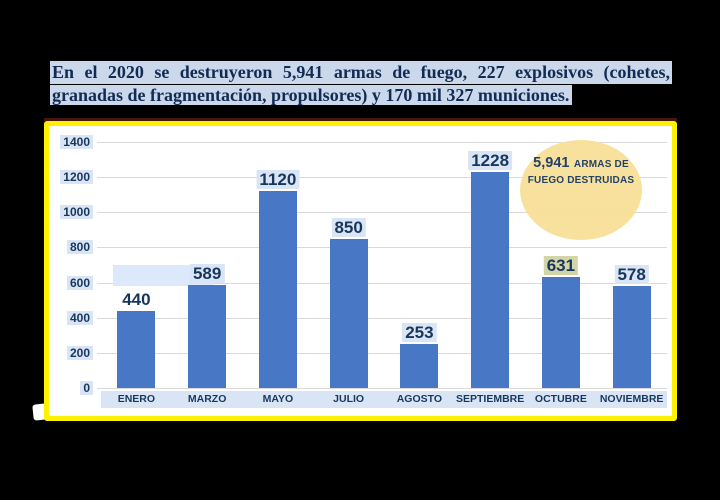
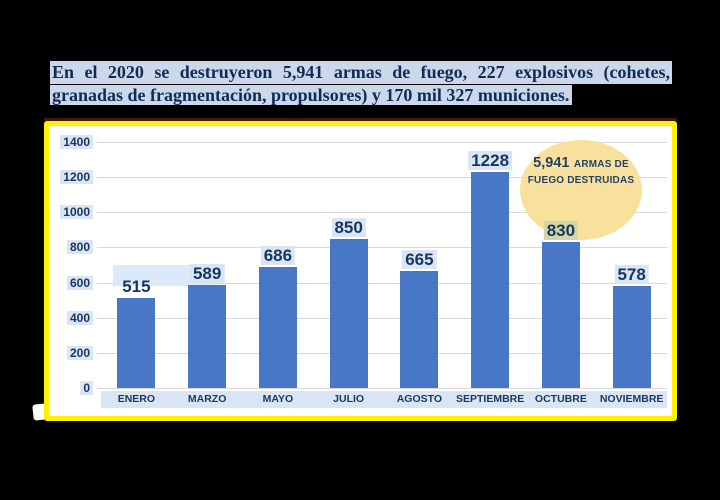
ENERO: 440 -> 515
MAYO: 1120 -> 686
AGOSTO: 253 -> 665
OCTUBRE: 631 -> 830
